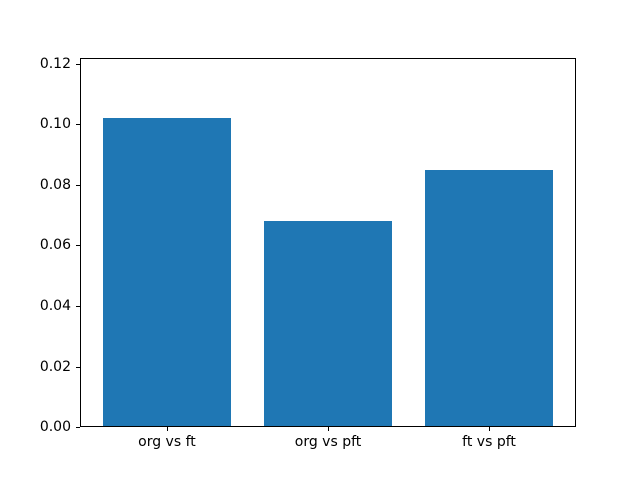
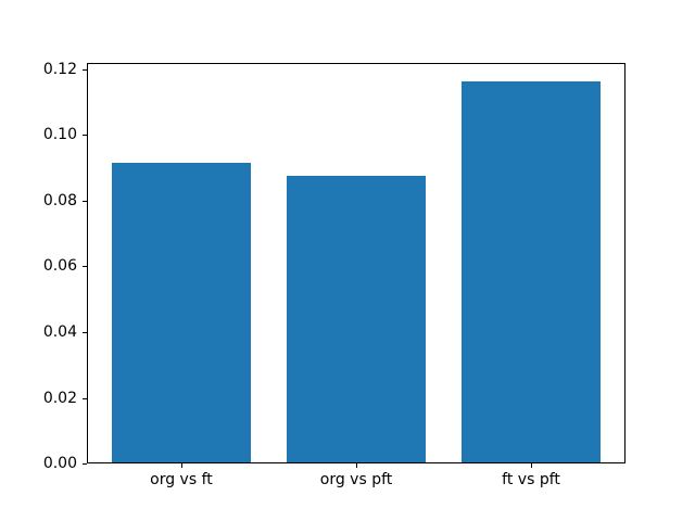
org vs ft: 0.102 -> 0.091
org vs pft: 0.068 -> 0.088
ft vs pft: 0.085 -> 0.116
